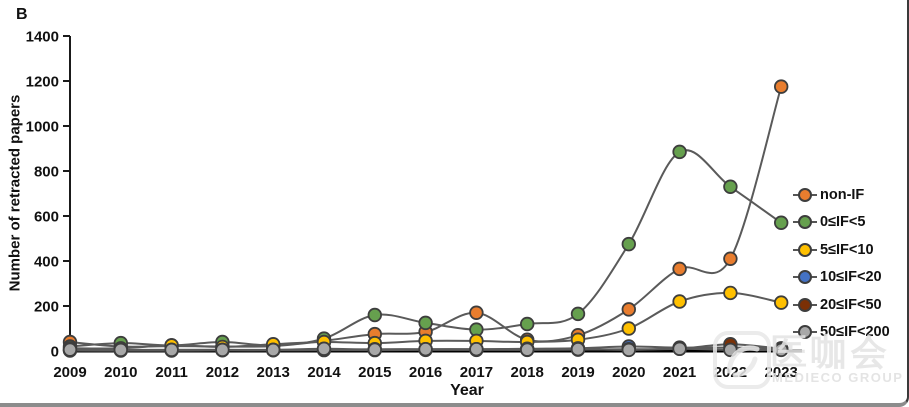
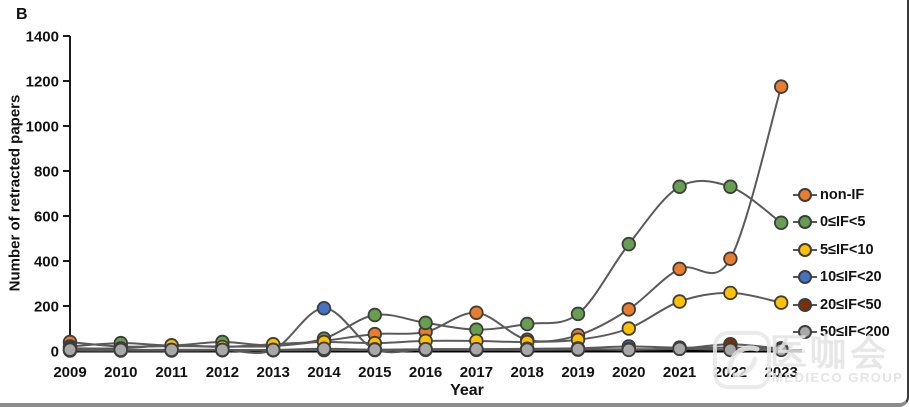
10≤IF<20/2014: 10 -> 190
0≤IF<5/2021: 880 -> 730
